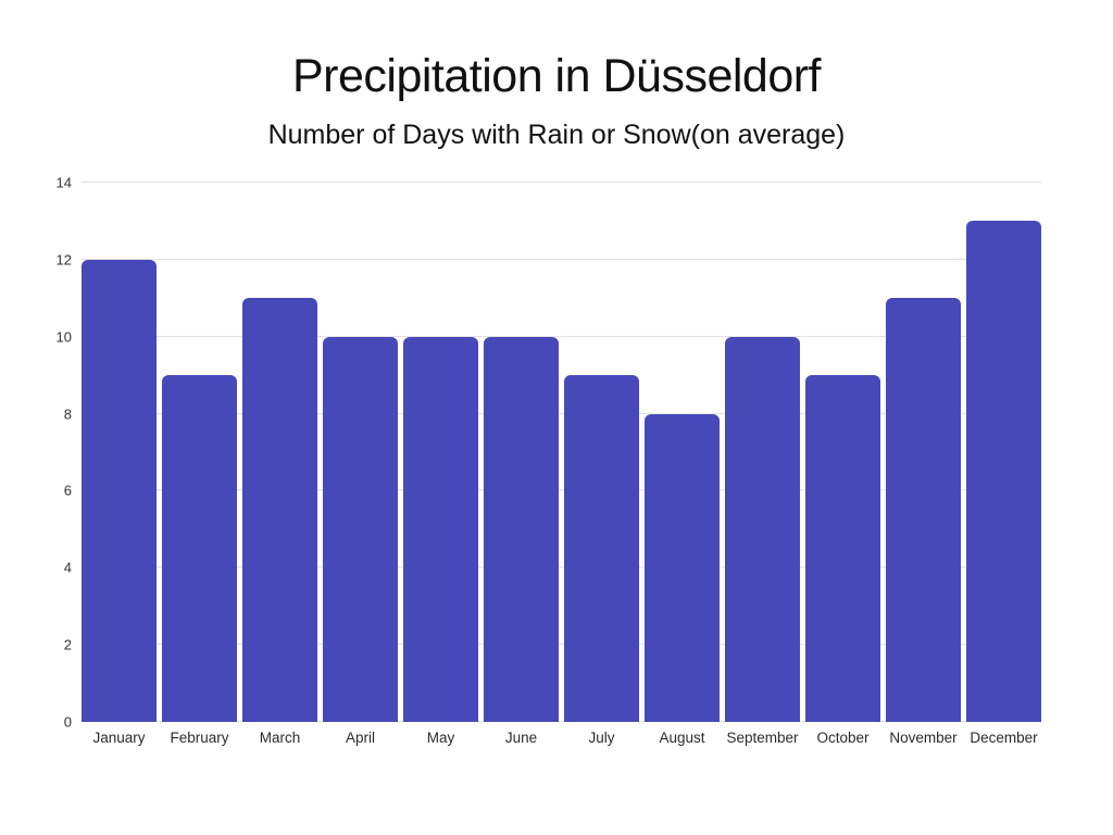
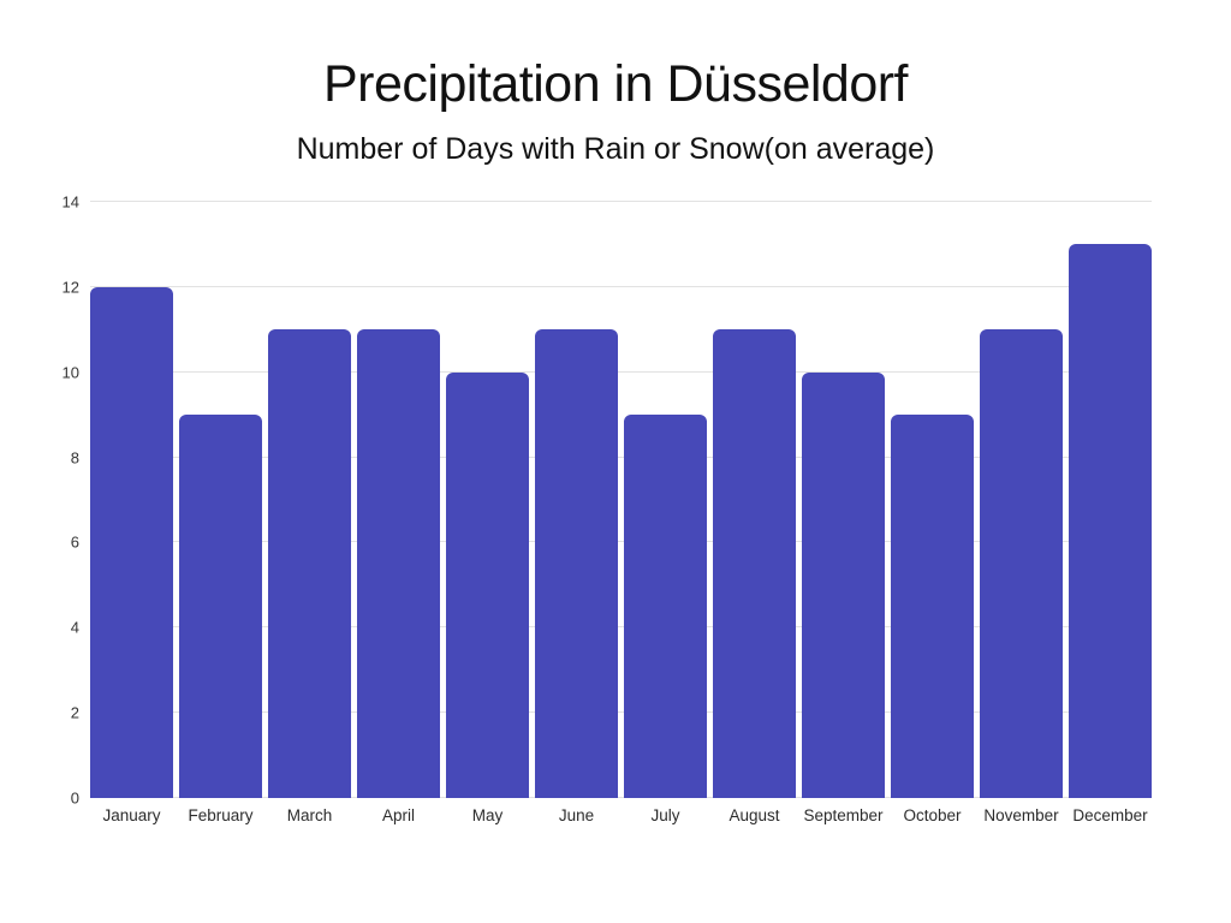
April: 10 -> 11
June: 10 -> 11
August: 8 -> 11
